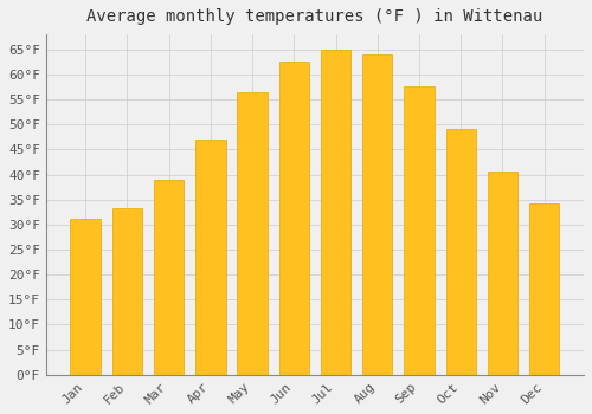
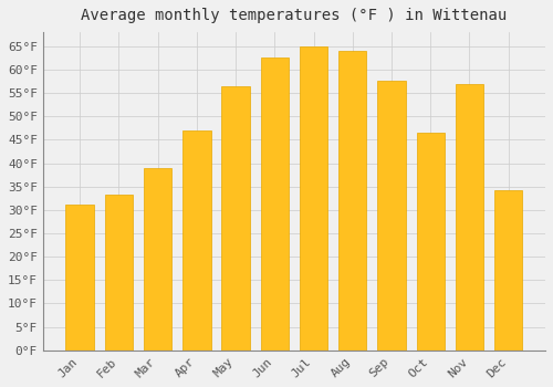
Oct: 49.0°F -> 46.5°F
Nov: 40.5°F -> 57.0°F
